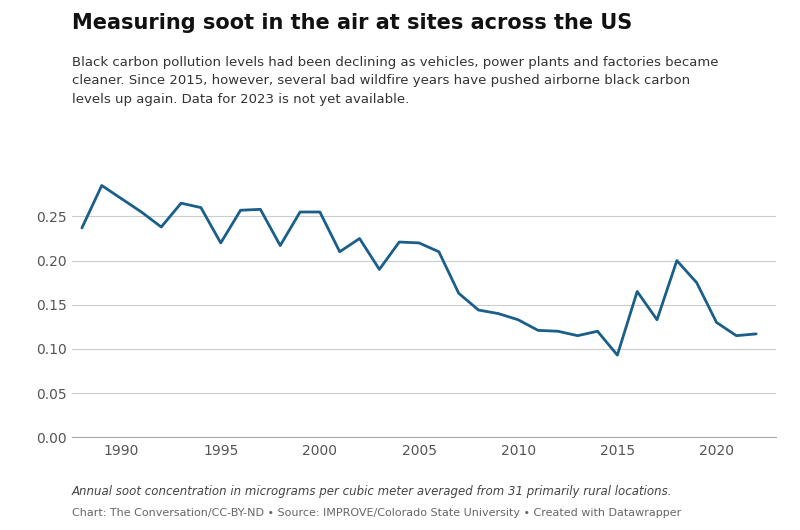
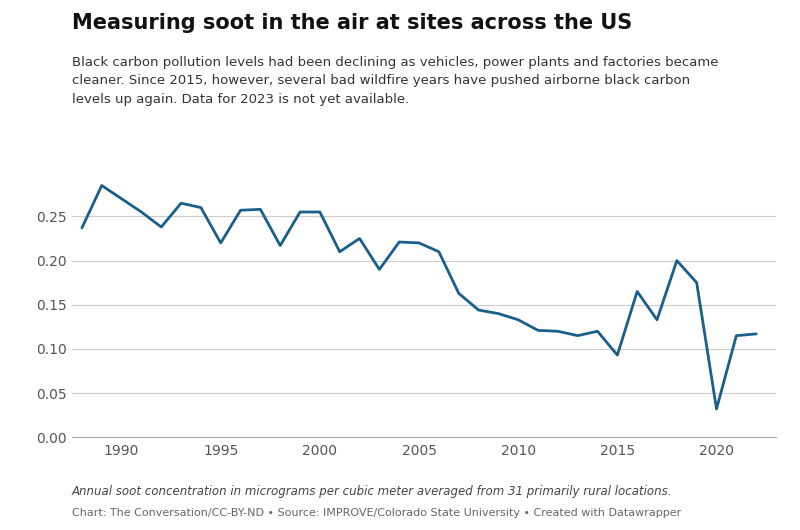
2020: 0.130 -> 0.032
